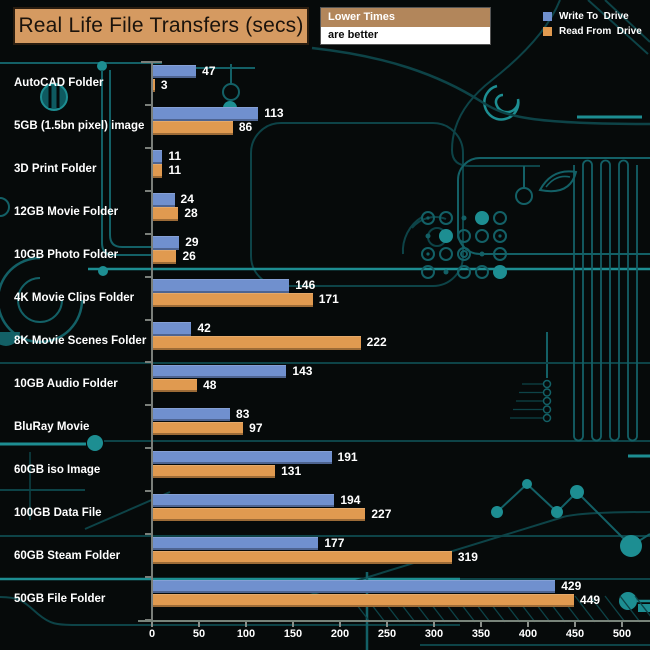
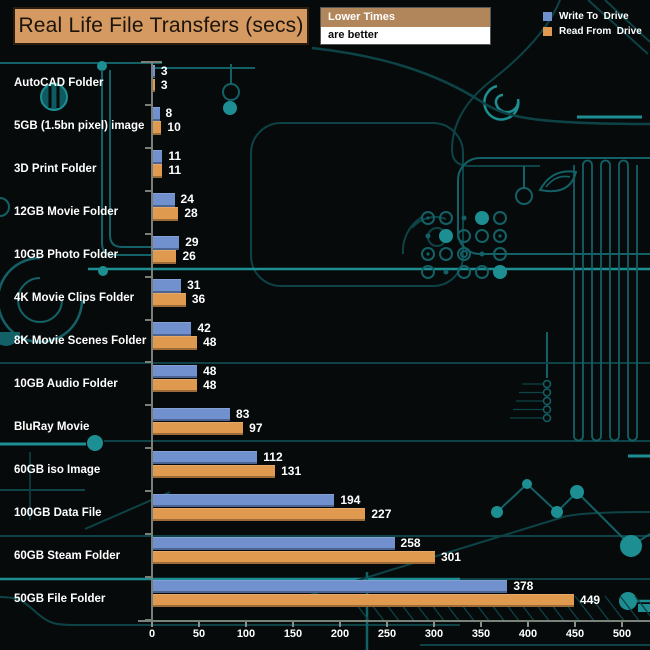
Write To Drive/AutoCAD Folder: 47 -> 3
Write To Drive/5GB (1.5bn pixel) image: 113 -> 8
Read From Drive/5GB (1.5bn pixel) image: 86 -> 10
Write To Drive/4K Movie Clips Folder: 146 -> 31
Read From Drive/4K Movie Clips Folder: 171 -> 36
Read From Drive/8K Movie Scenes Folder: 222 -> 48
Write To Drive/10GB Audio Folder: 143 -> 48
Write To Drive/60GB iso Image: 191 -> 112
Write To Drive/60GB Steam Folder: 177 -> 258
Read From Drive/60GB Steam Folder: 319 -> 301
Write To Drive/50GB File Folder: 429 -> 378
